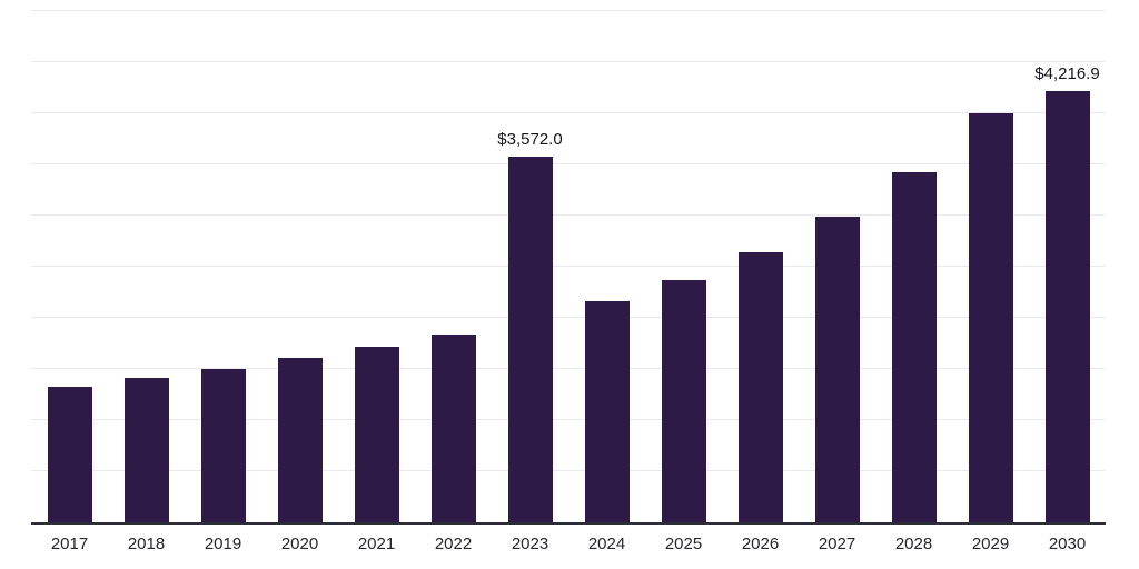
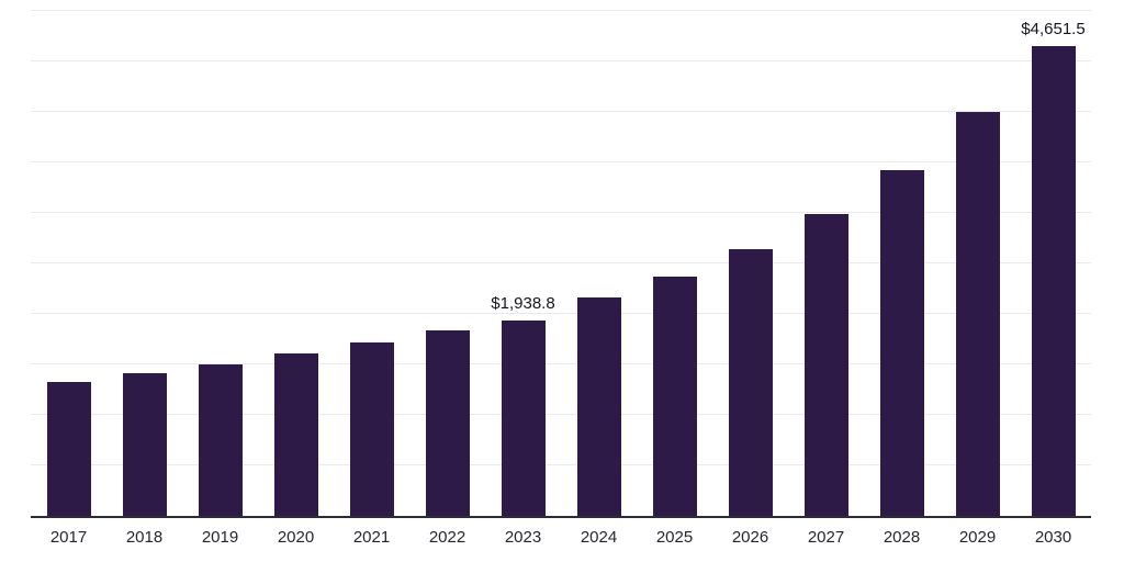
2023: $3,572.0 -> $1,938.8
2030: $4,216.9 -> $4,651.5
